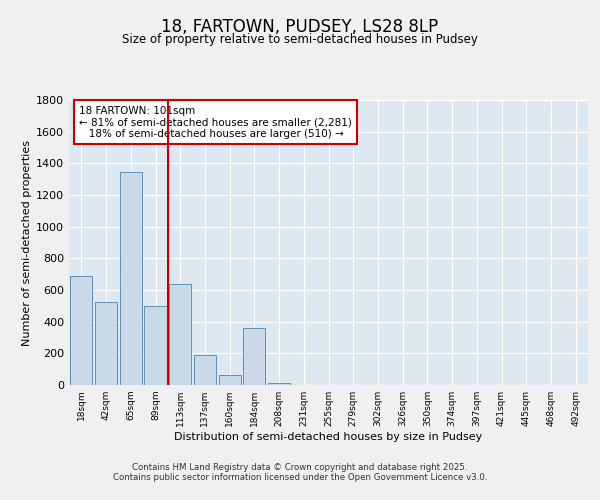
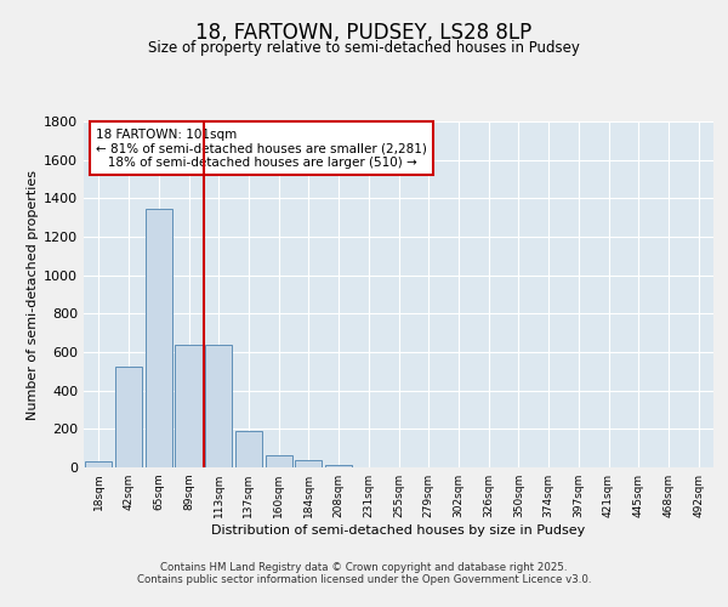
18sqm: 690 -> 30
89sqm: 500 -> 640
184sqm: 360 -> 40
